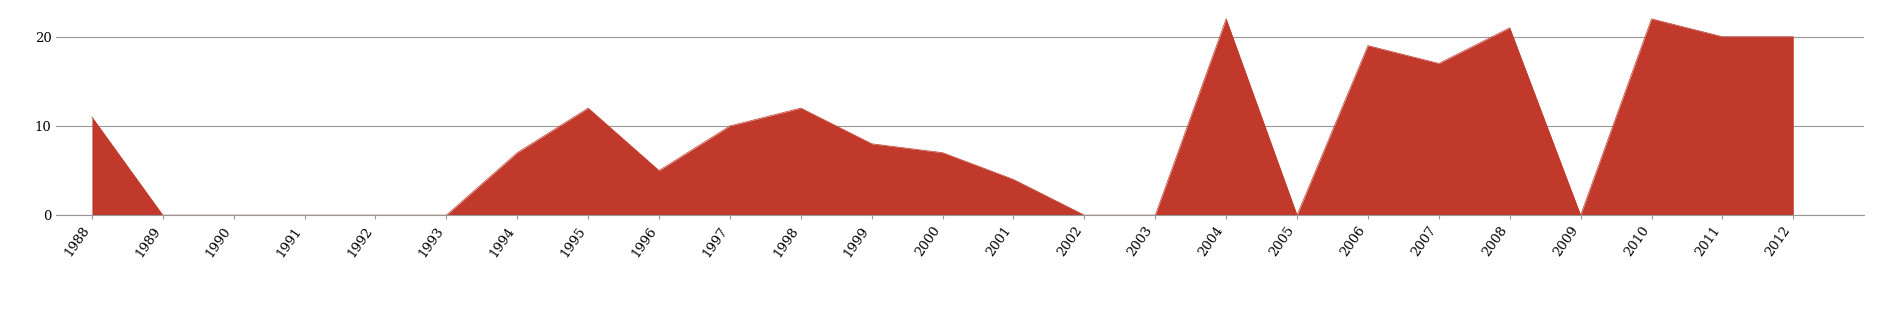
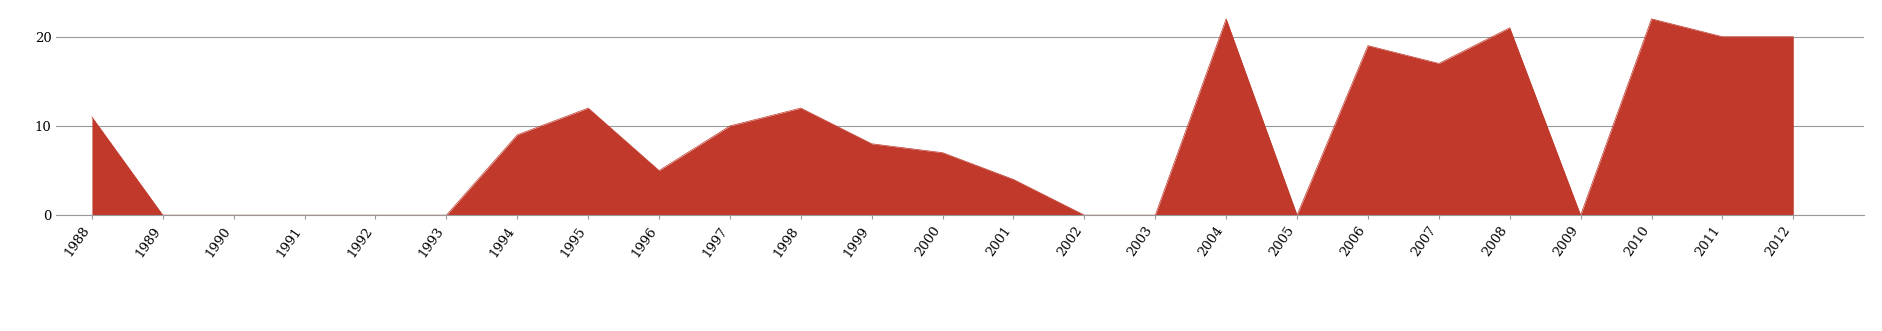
1994: 7 -> 9
